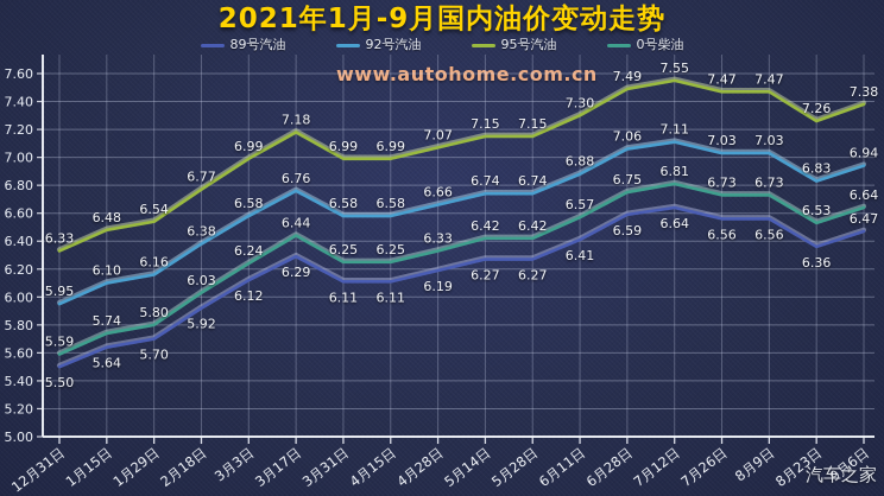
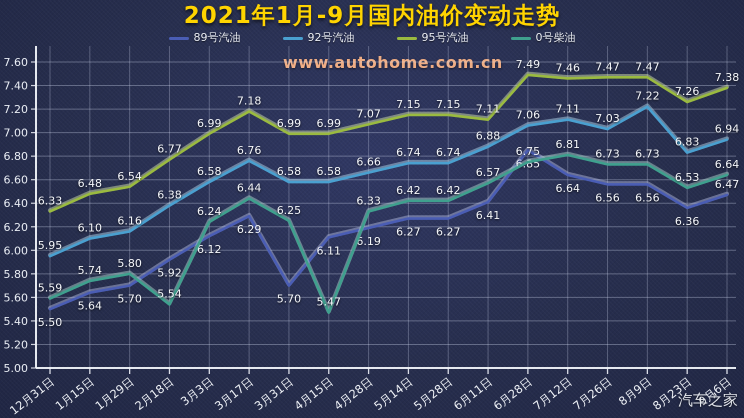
0号柴油/2月18日: 6.03 -> 5.54
89号汽油/3月31日: 6.11 -> 5.70
0号柴油/4月15日: 6.25 -> 5.47
95号汽油/6月11日: 7.30 -> 7.11
89号汽油/6月28日: 6.59 -> 6.85
95号汽油/7月12日: 7.55 -> 7.46
92号汽油/8月9日: 7.03 -> 7.22
